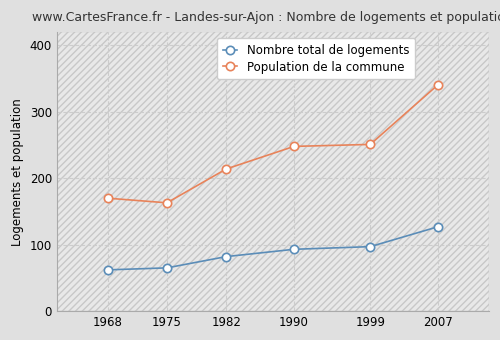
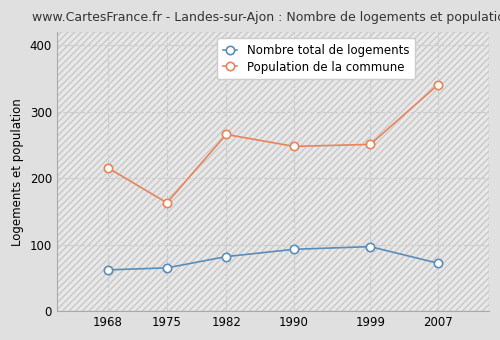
Population de la commune/1968: 170 -> 216
Population de la commune/1982: 214 -> 266
Nombre total de logements/2007: 127 -> 72
